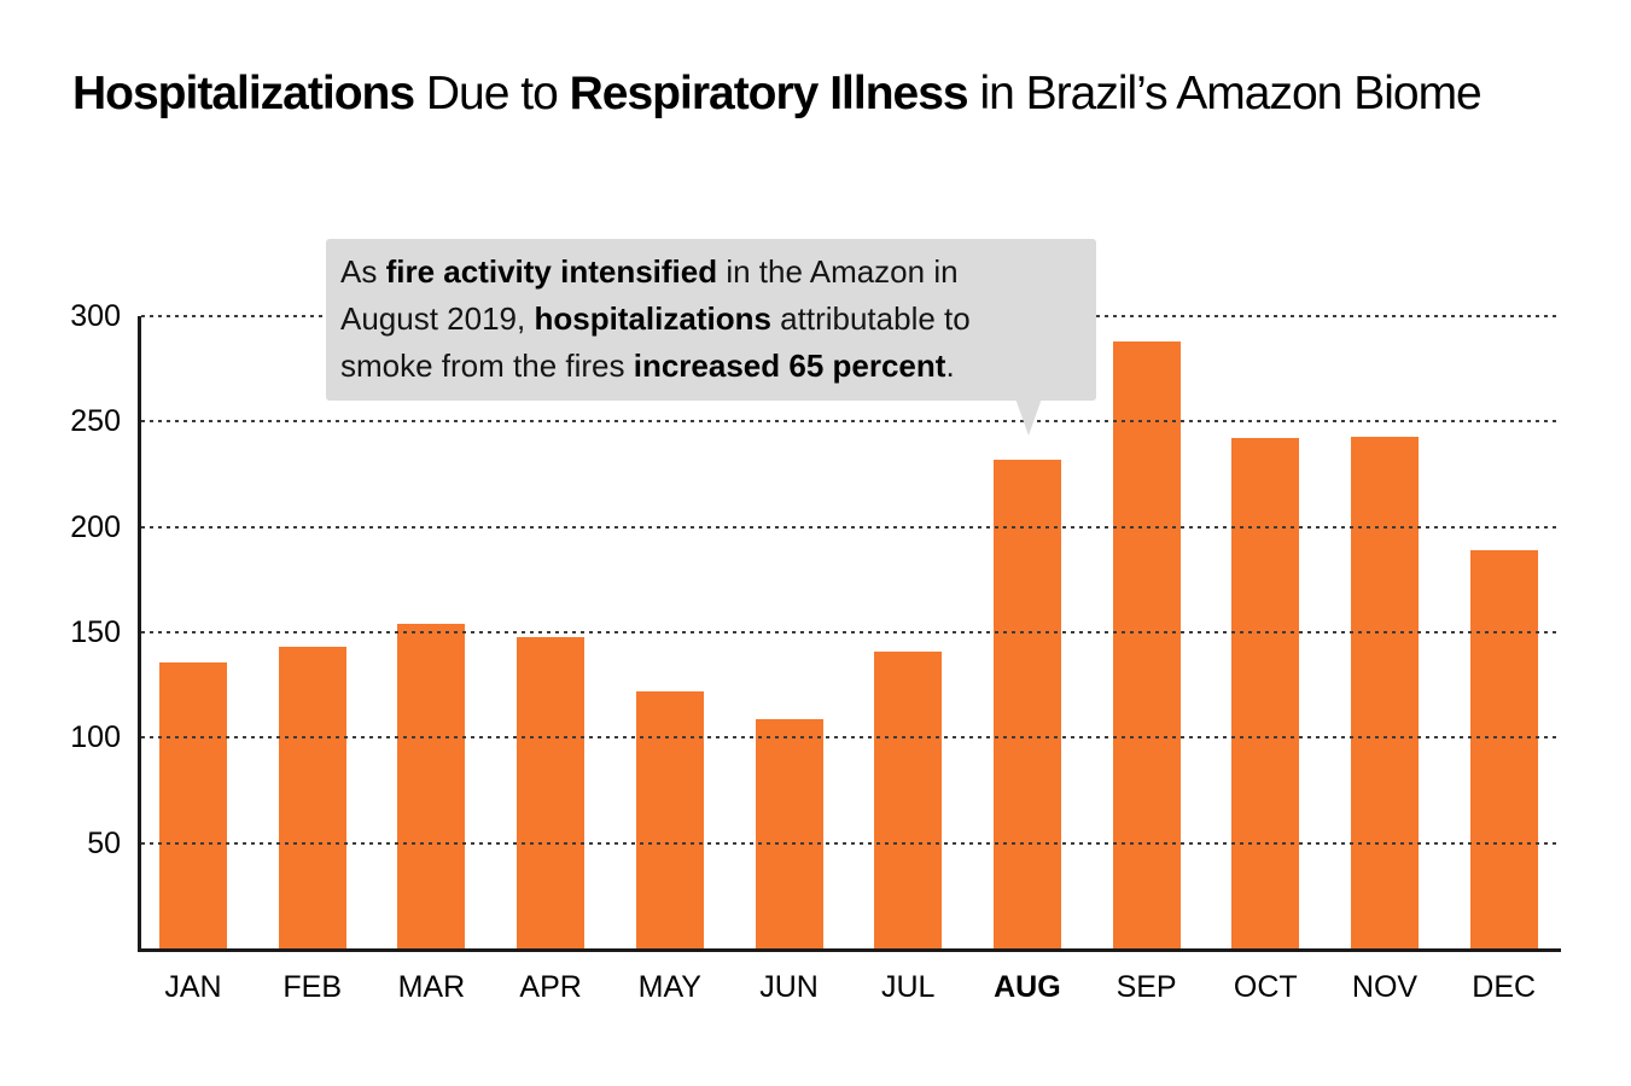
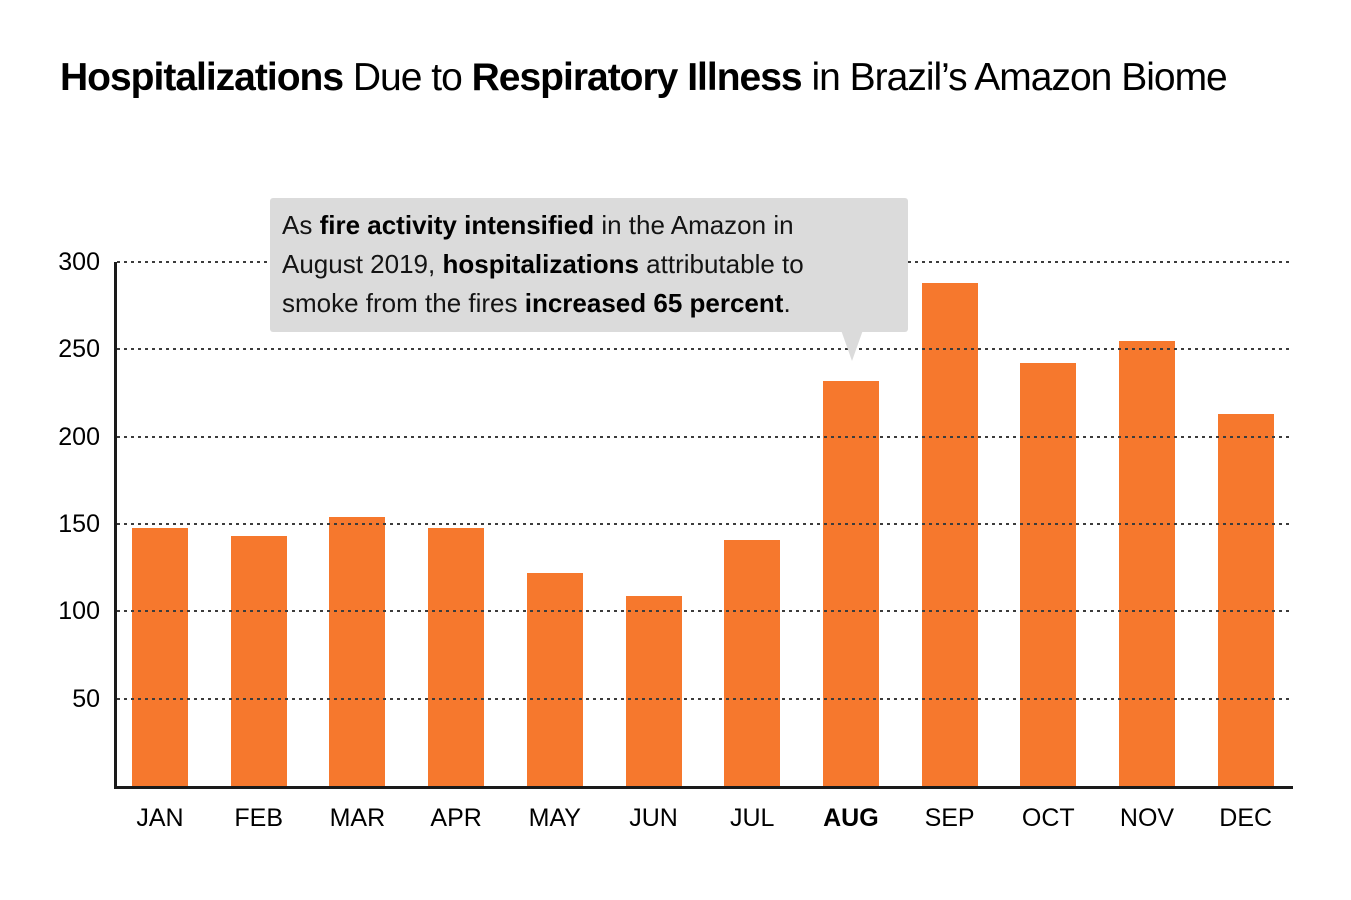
JAN: 136 -> 148
NOV: 243 -> 255
DEC: 189 -> 213
